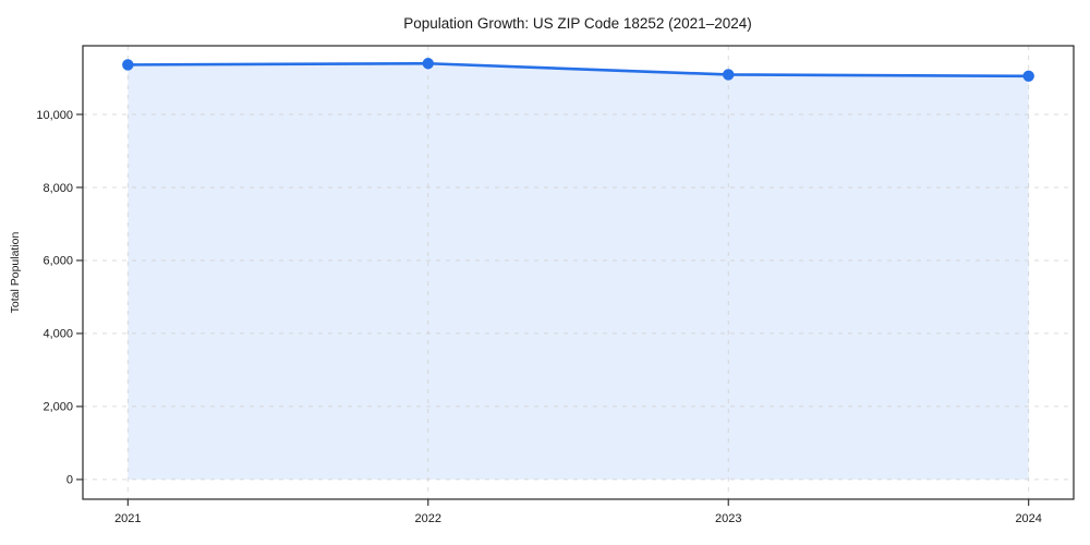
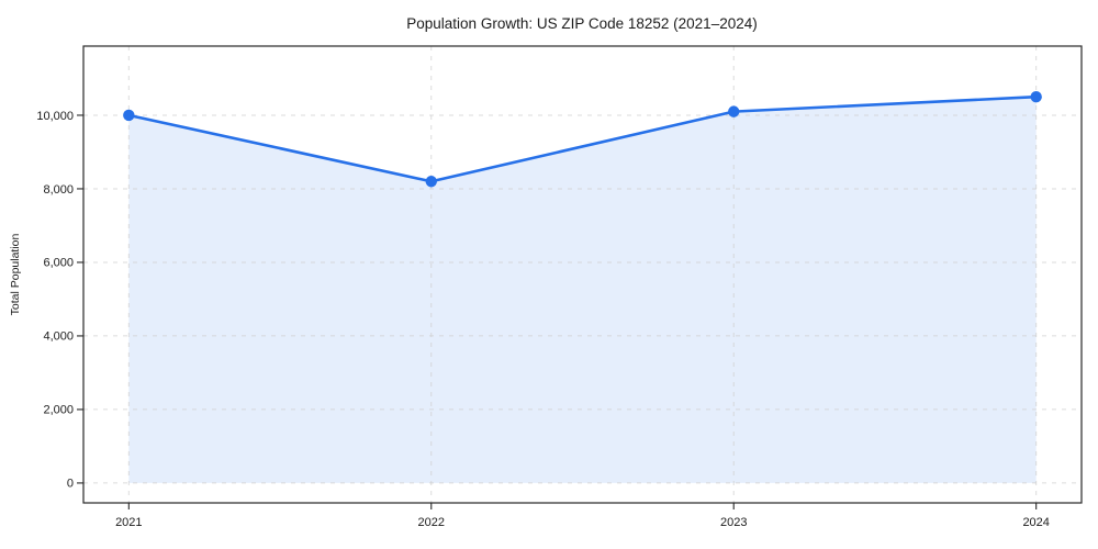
2021: 11400 -> 10000
2022: 11400 -> 8200
2023: 11100 -> 10100
2024: 11000 -> 10500
